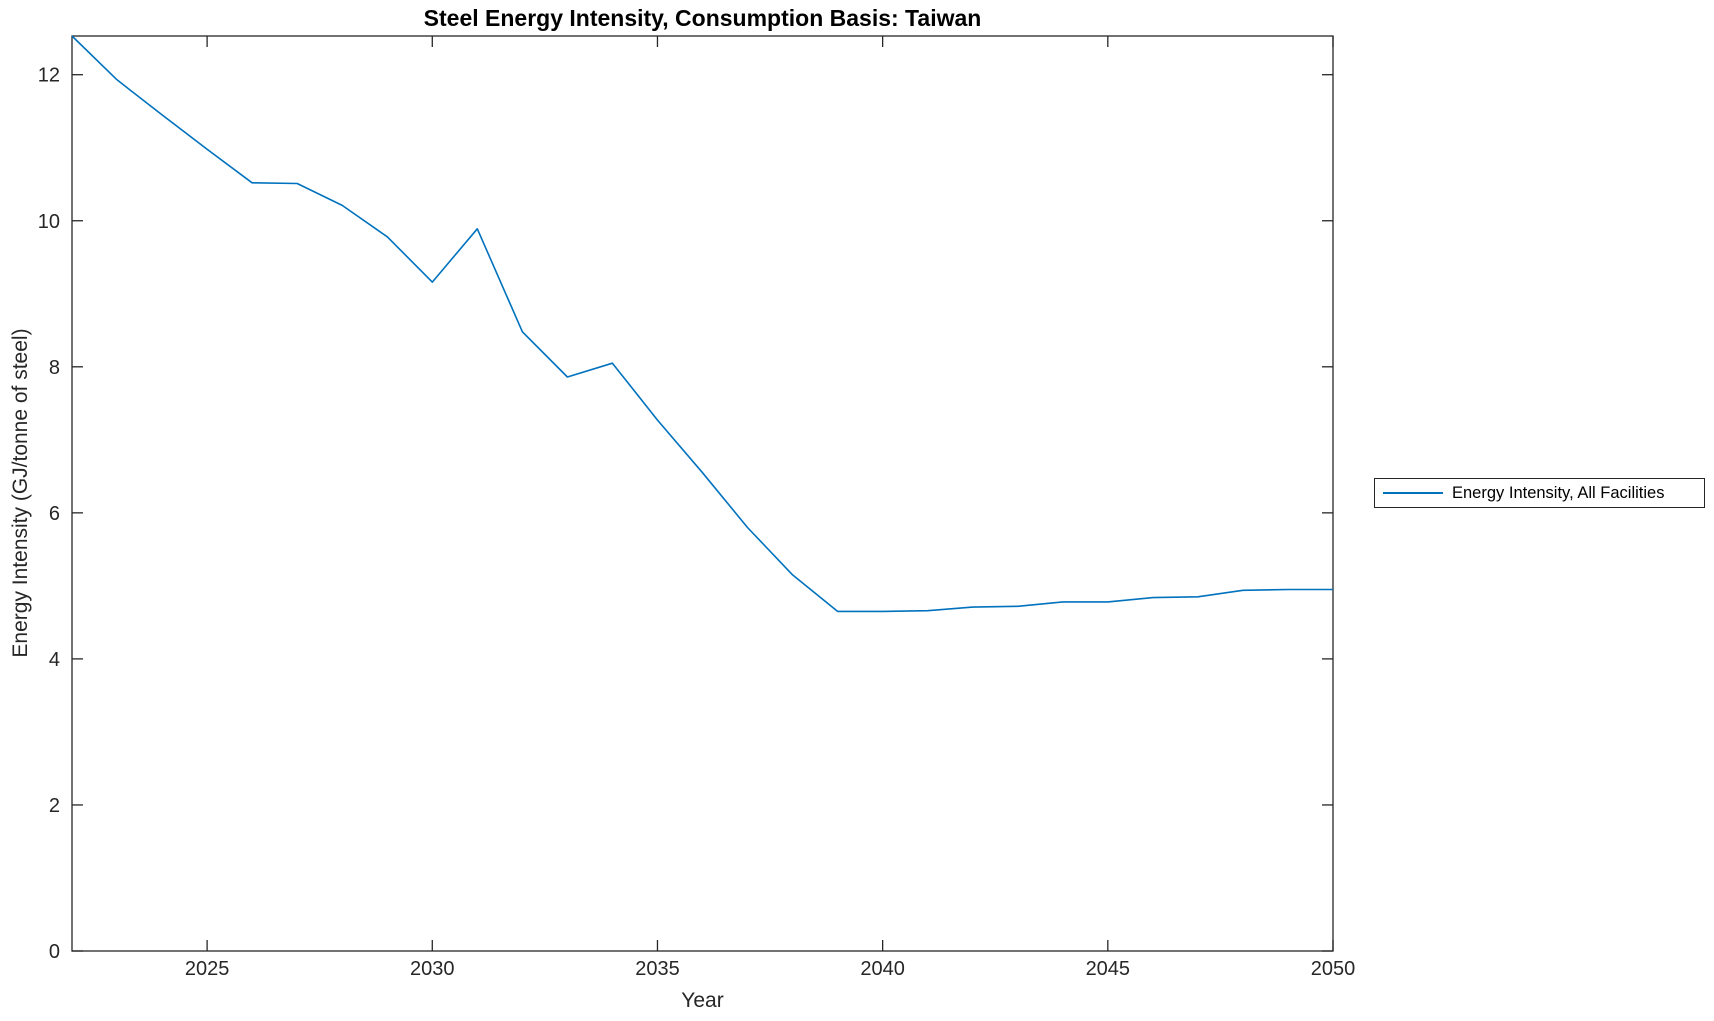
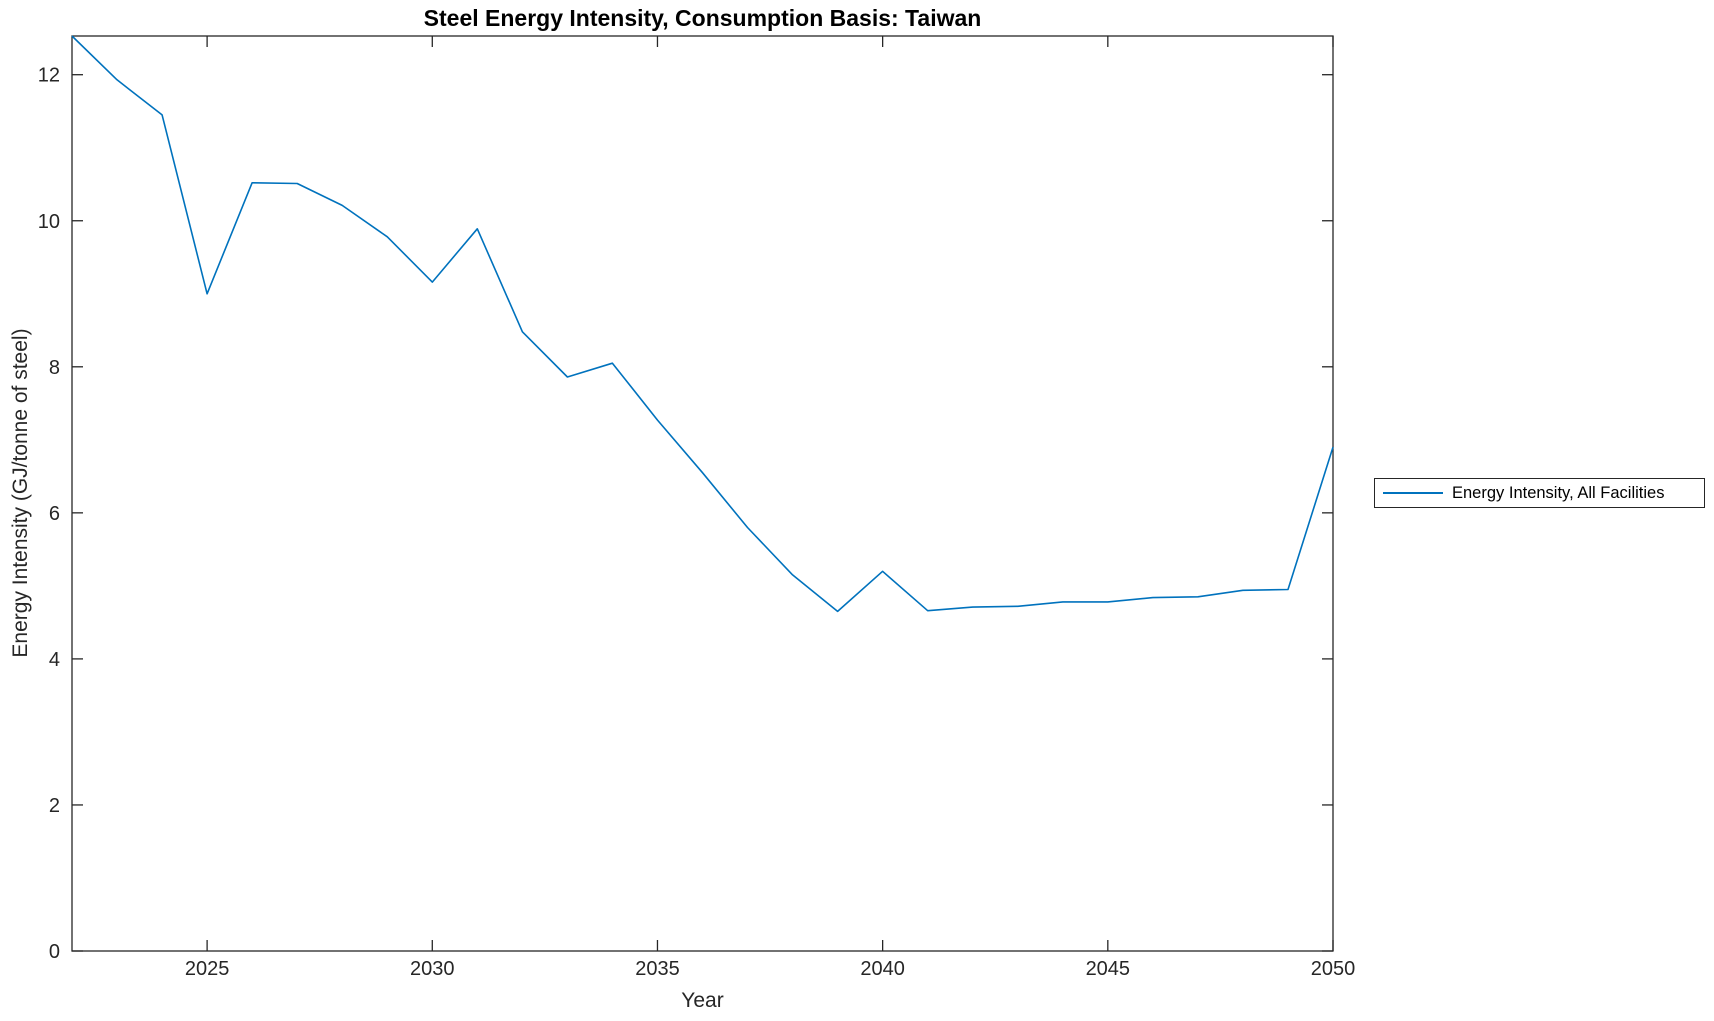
2025: 11.0 -> 9.0
2040: 4.7 -> 5.2
2050: 5.0 -> 6.9
